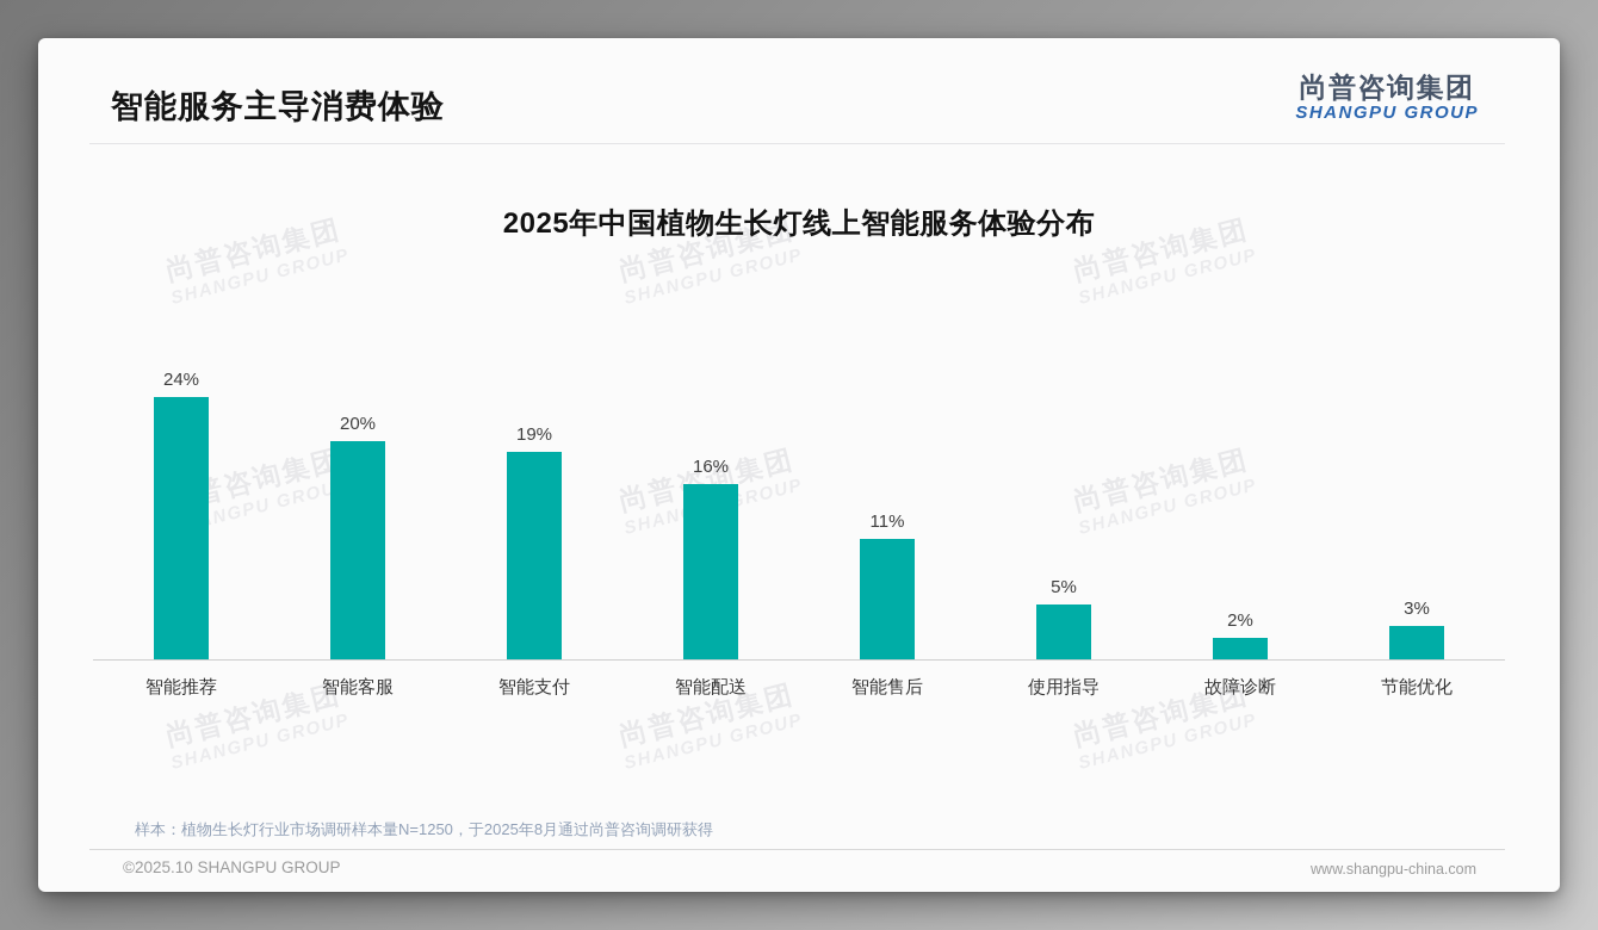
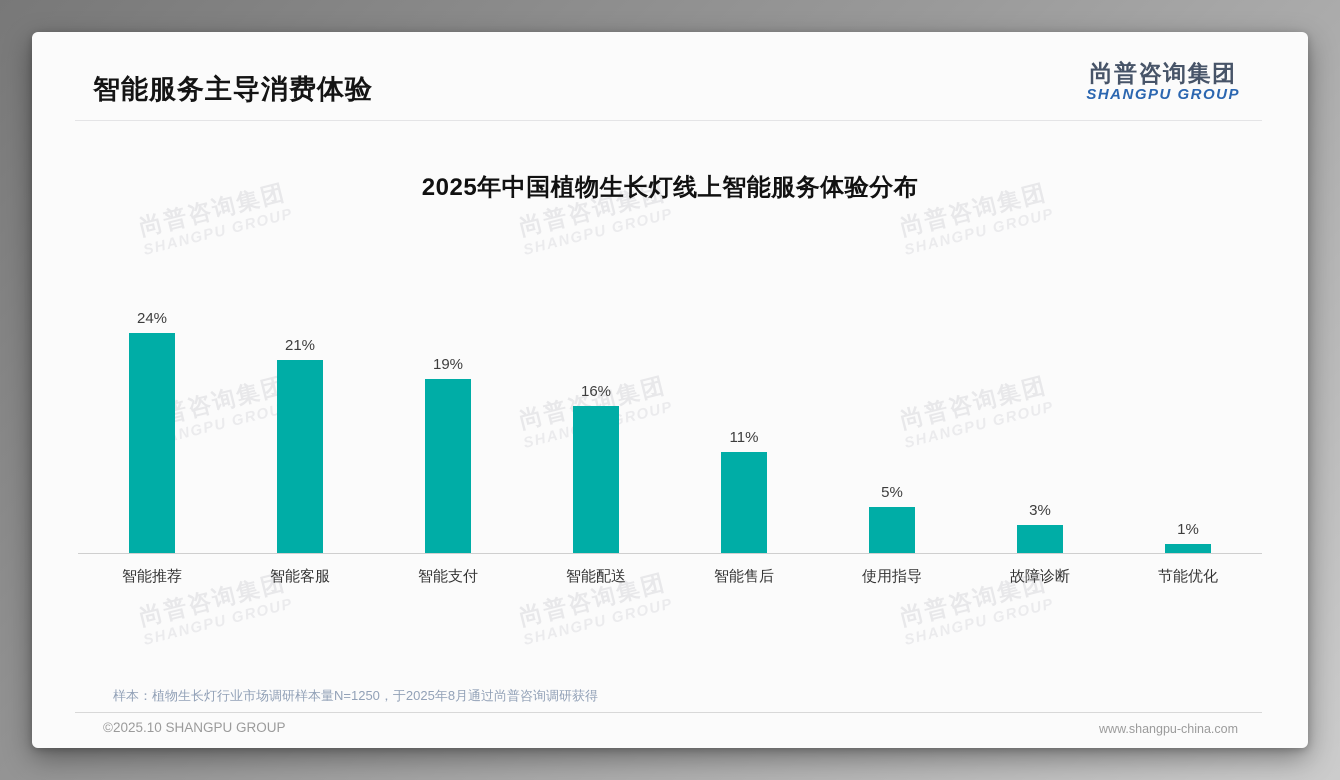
智能客服: 20% -> 21%
故障诊断: 2% -> 3%
节能优化: 3% -> 1%
